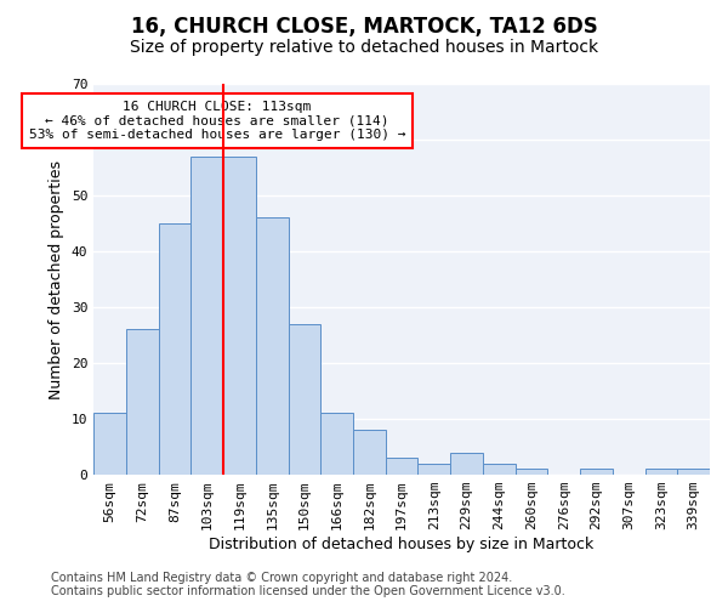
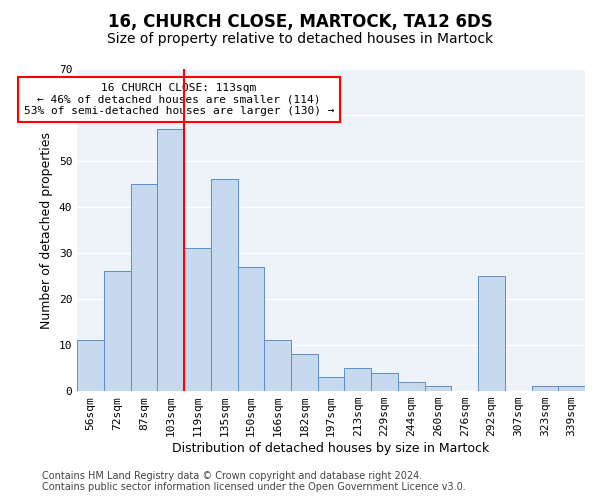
119sqm: 57 -> 31
213sqm: 2 -> 5
292sqm: 1 -> 25
